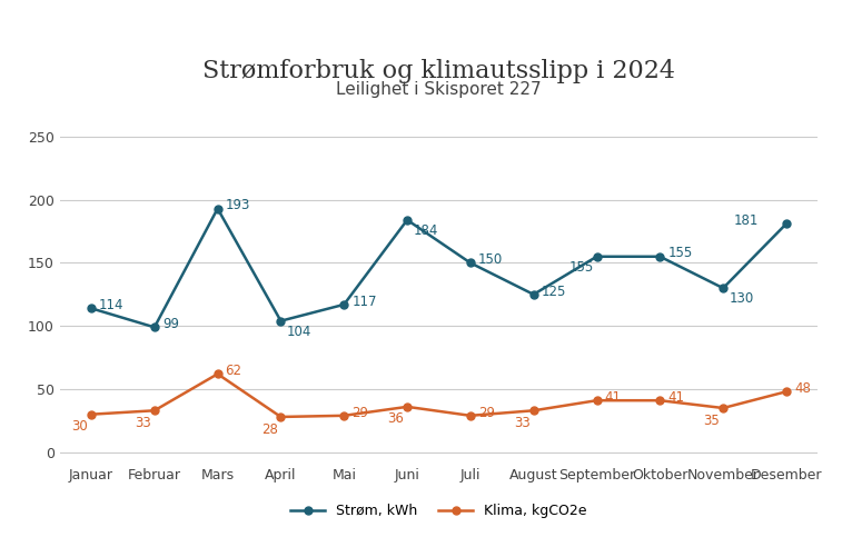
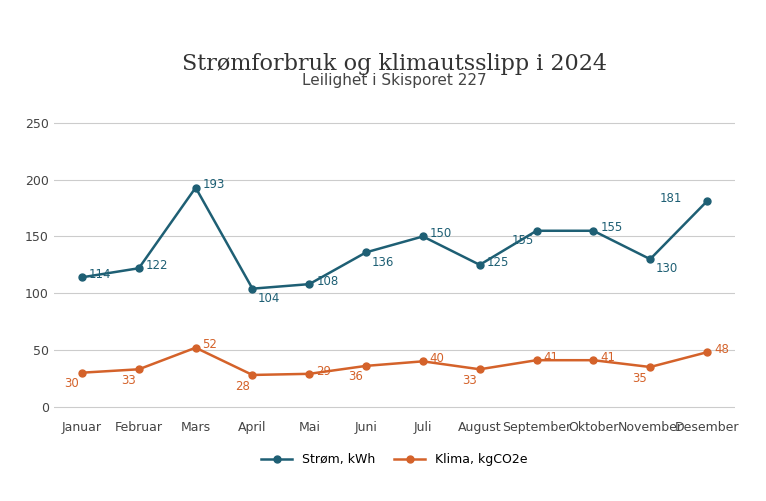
Strøm, kWh/Februar: 99 -> 122
Klima, kgCO2e/Mars: 62 -> 52
Strøm, kWh/Mai: 117 -> 108
Strøm, kWh/Juni: 184 -> 136
Klima, kgCO2e/Juli: 29 -> 40
